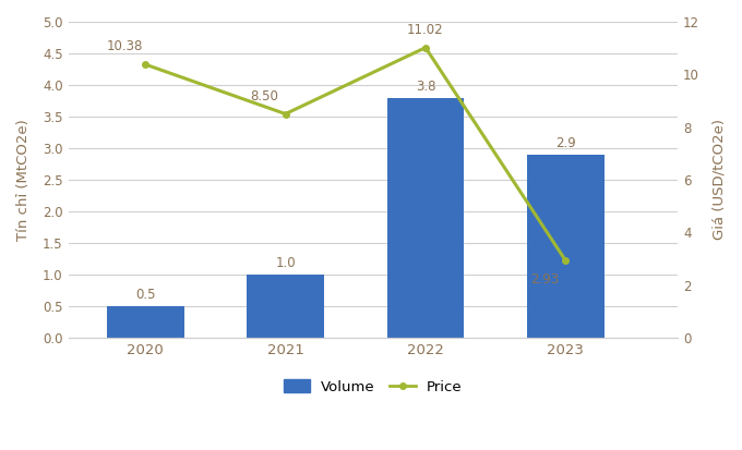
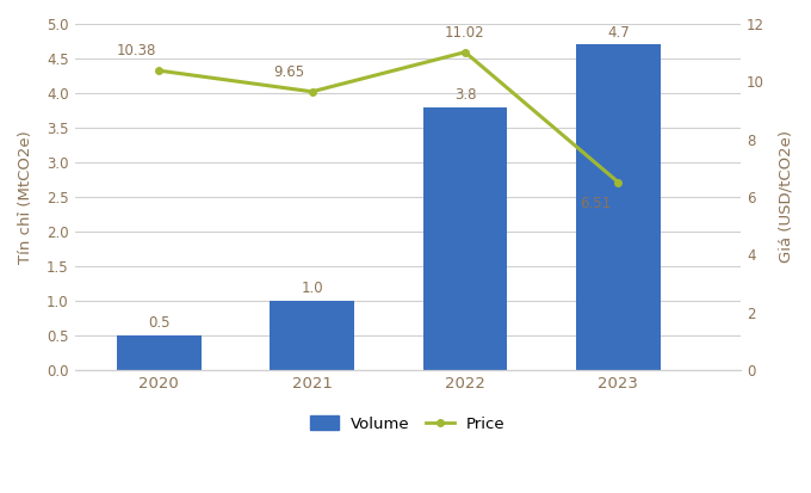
Price/2021: 8.50 -> 9.65
Volume/2023: 2.9 -> 4.7
Price/2023: 2.93 -> 6.51
